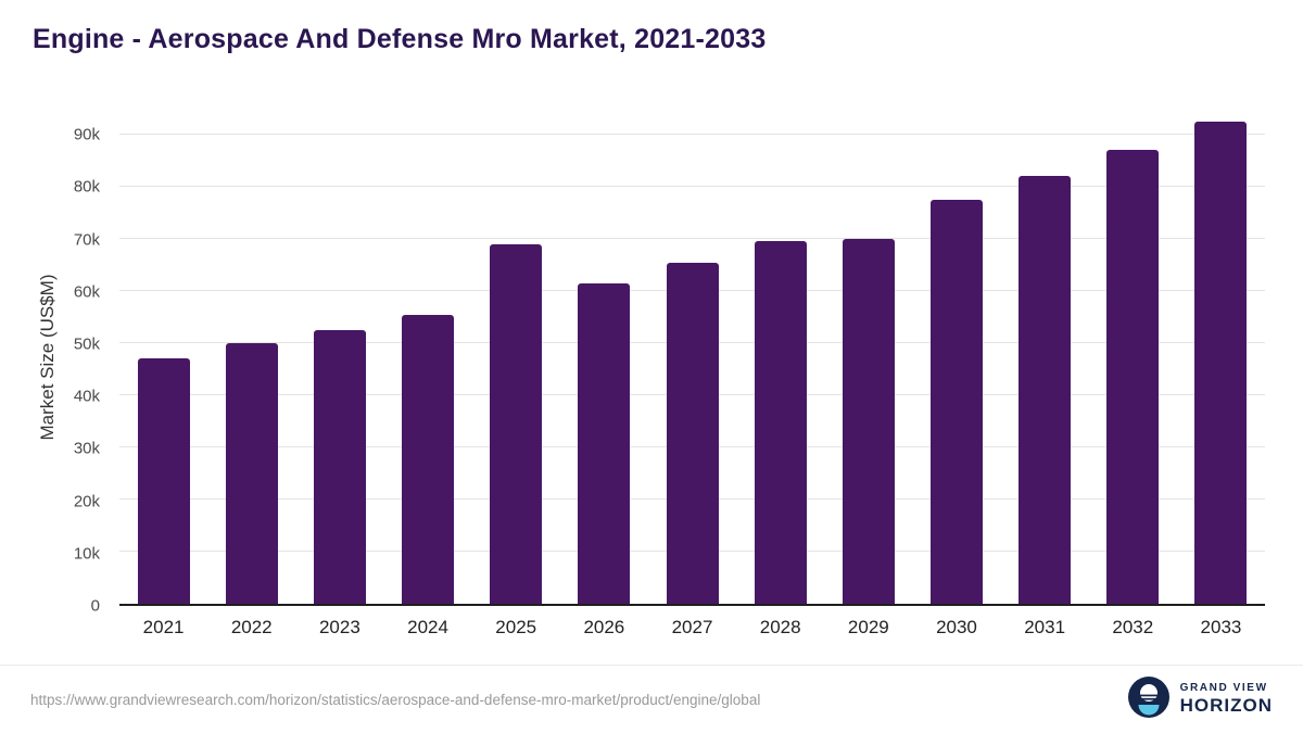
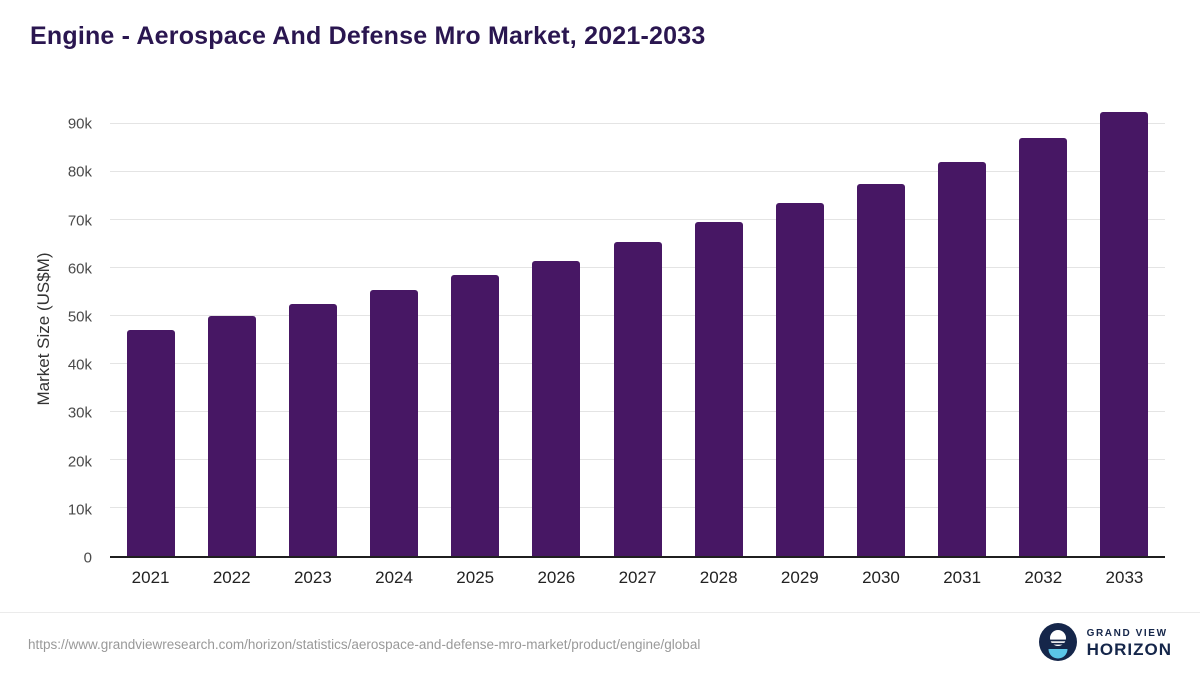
2025: 69k -> 58k
2029: 70k -> 74k
